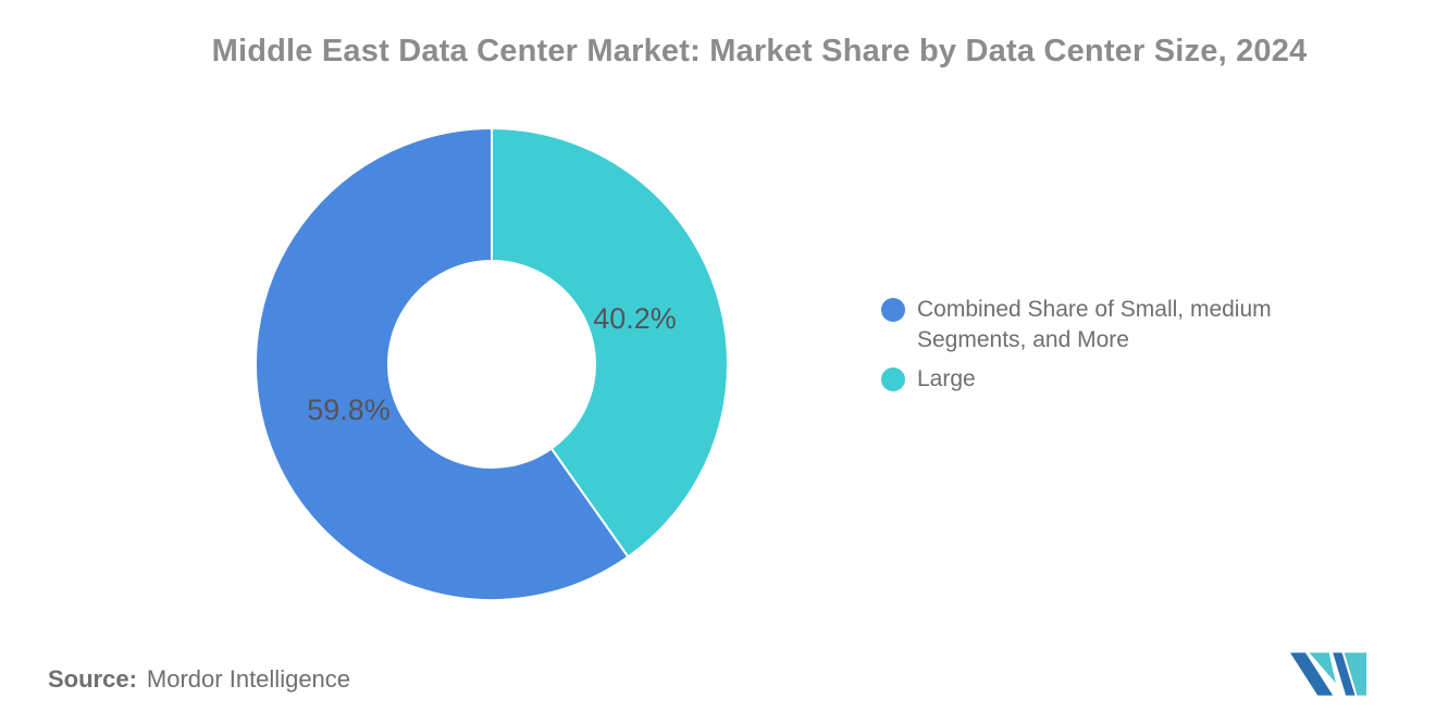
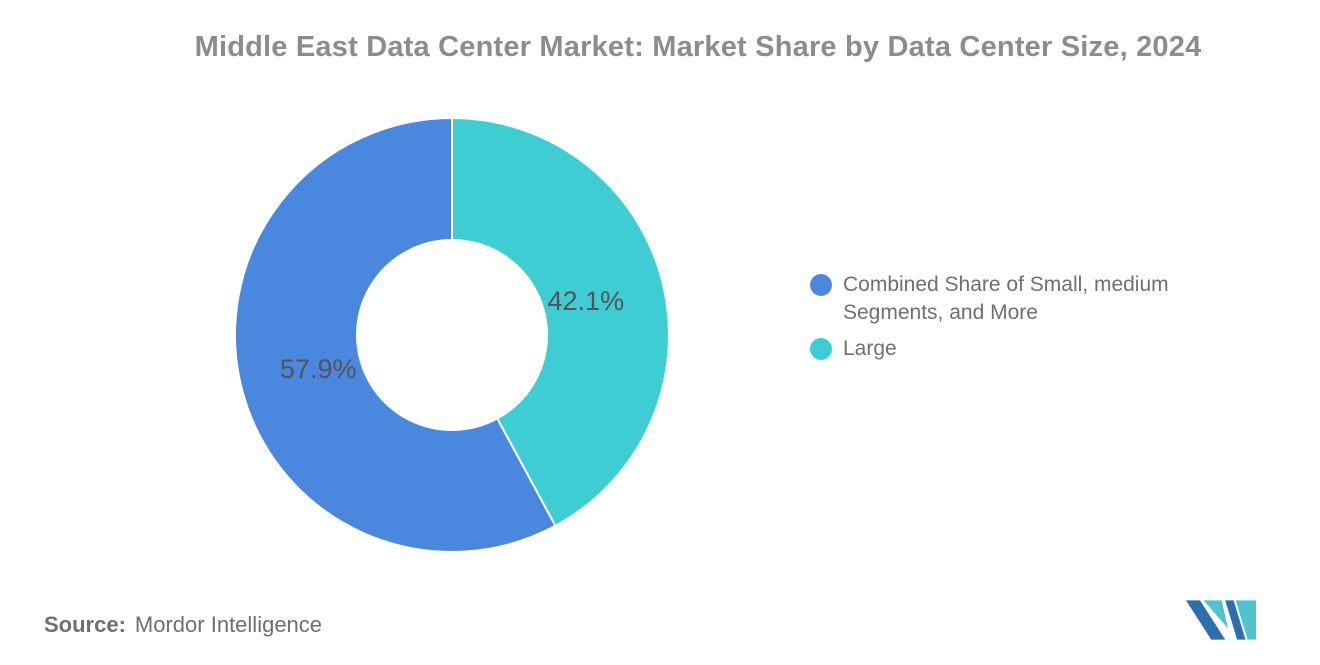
Combined Share of Small, medium Segments, and More: 59.8% -> 57.9%
Large: 40.2% -> 42.1%
